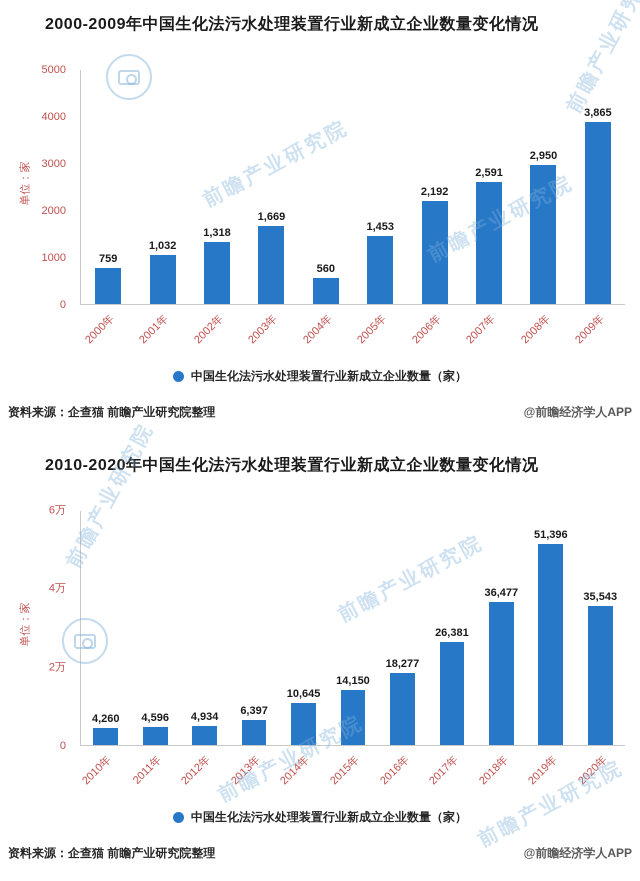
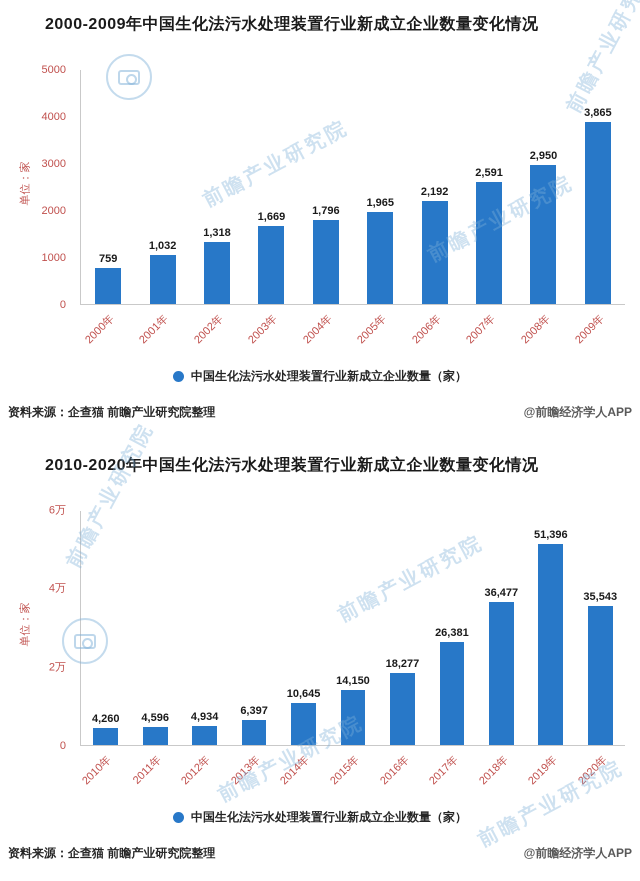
2000-2009年中国生化法污水处理装置行业新成立企业数量变化情况/2004年: 560 -> 1,796
2000-2009年中国生化法污水处理装置行业新成立企业数量变化情况/2005年: 1,453 -> 1,965
